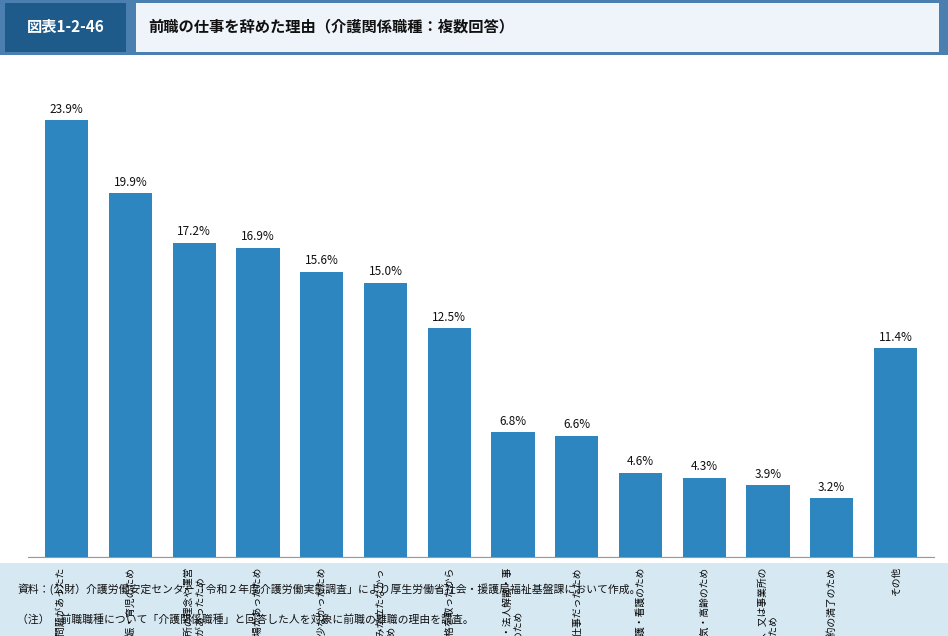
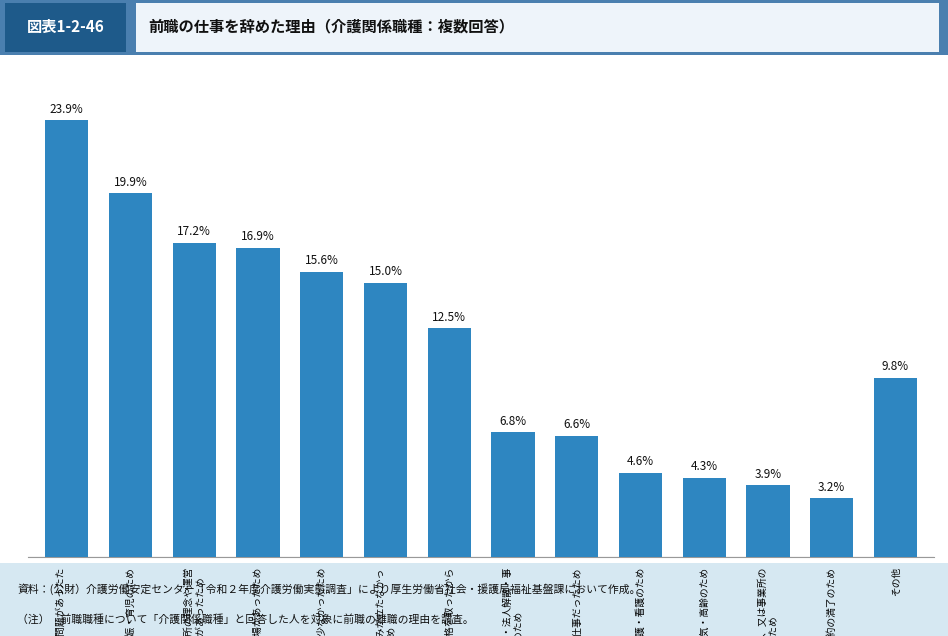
その他: 11.4% -> 9.8%
